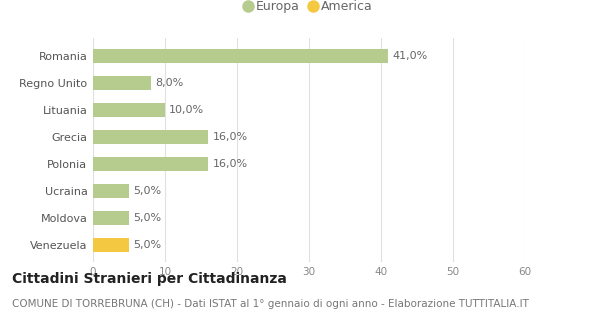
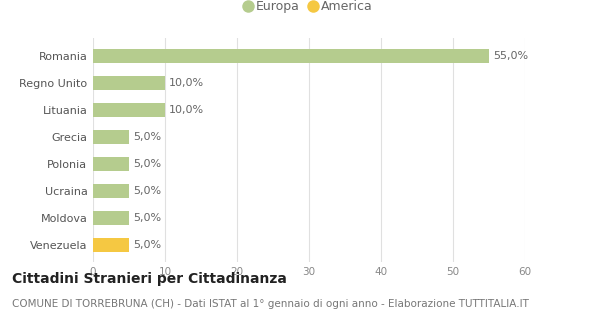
Romania: 41,0% -> 55,0%
Regno Unito: 8,0% -> 10,0%
Grecia: 16,0% -> 5,0%
Polonia: 16,0% -> 5,0%
